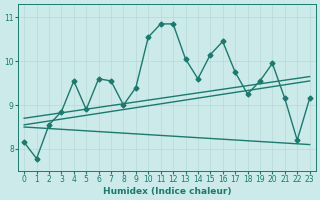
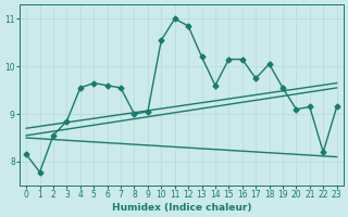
5: 8.90 -> 9.65
9: 9.40 -> 9.05
11: 10.85 -> 11.00
13: 10.05 -> 10.20
16: 10.45 -> 10.15
18: 9.25 -> 10.05
20: 9.95 -> 9.10
